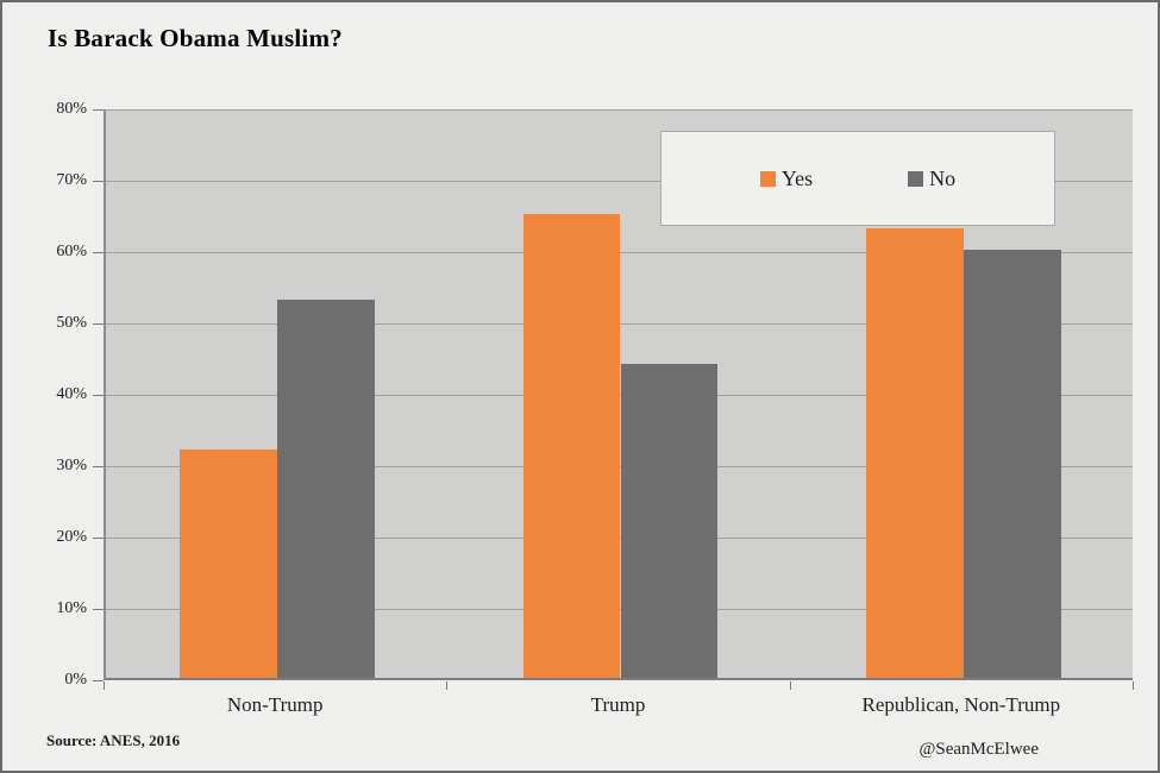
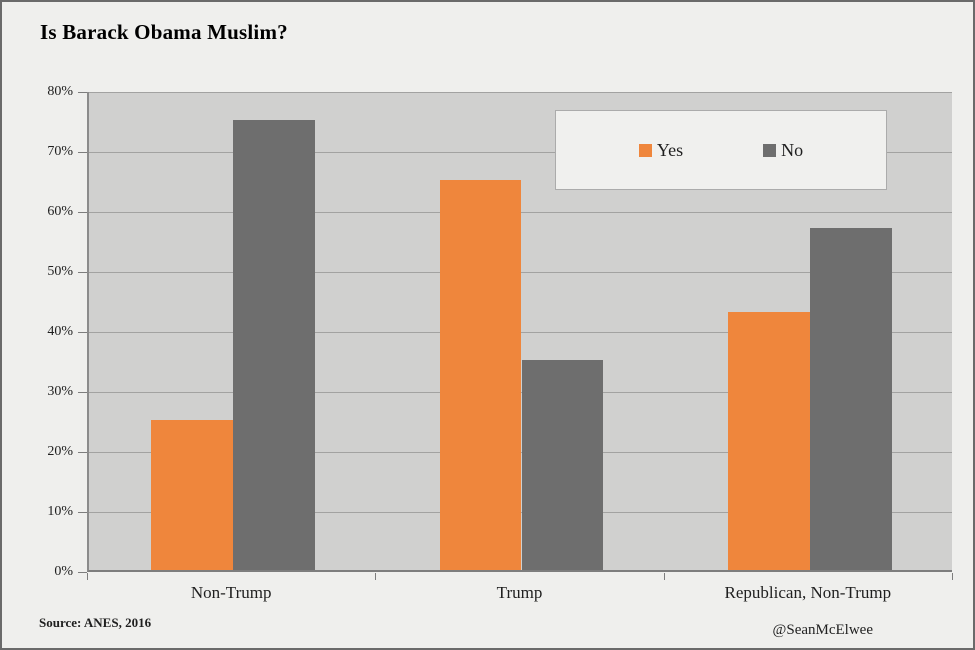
Yes/Non-Trump: 32% -> 25%
No/Non-Trump: 53% -> 75%
No/Trump: 44% -> 35%
Yes/Republican, Non-Trump: 63% -> 43%
No/Republican, Non-Trump: 60% -> 57%
